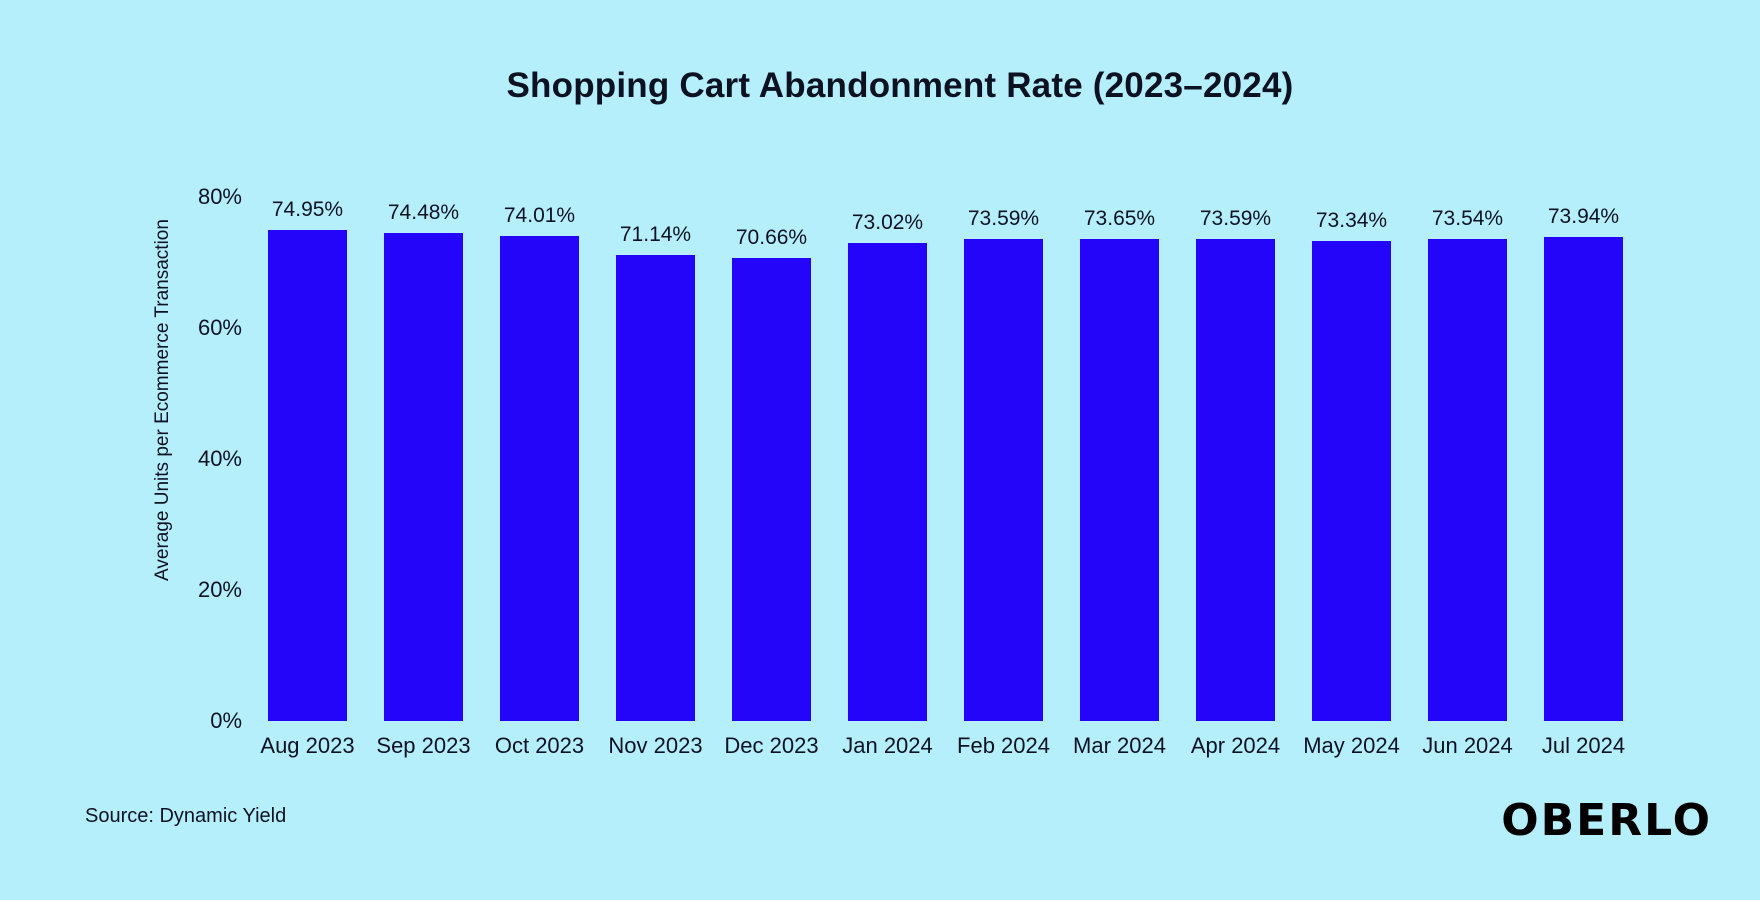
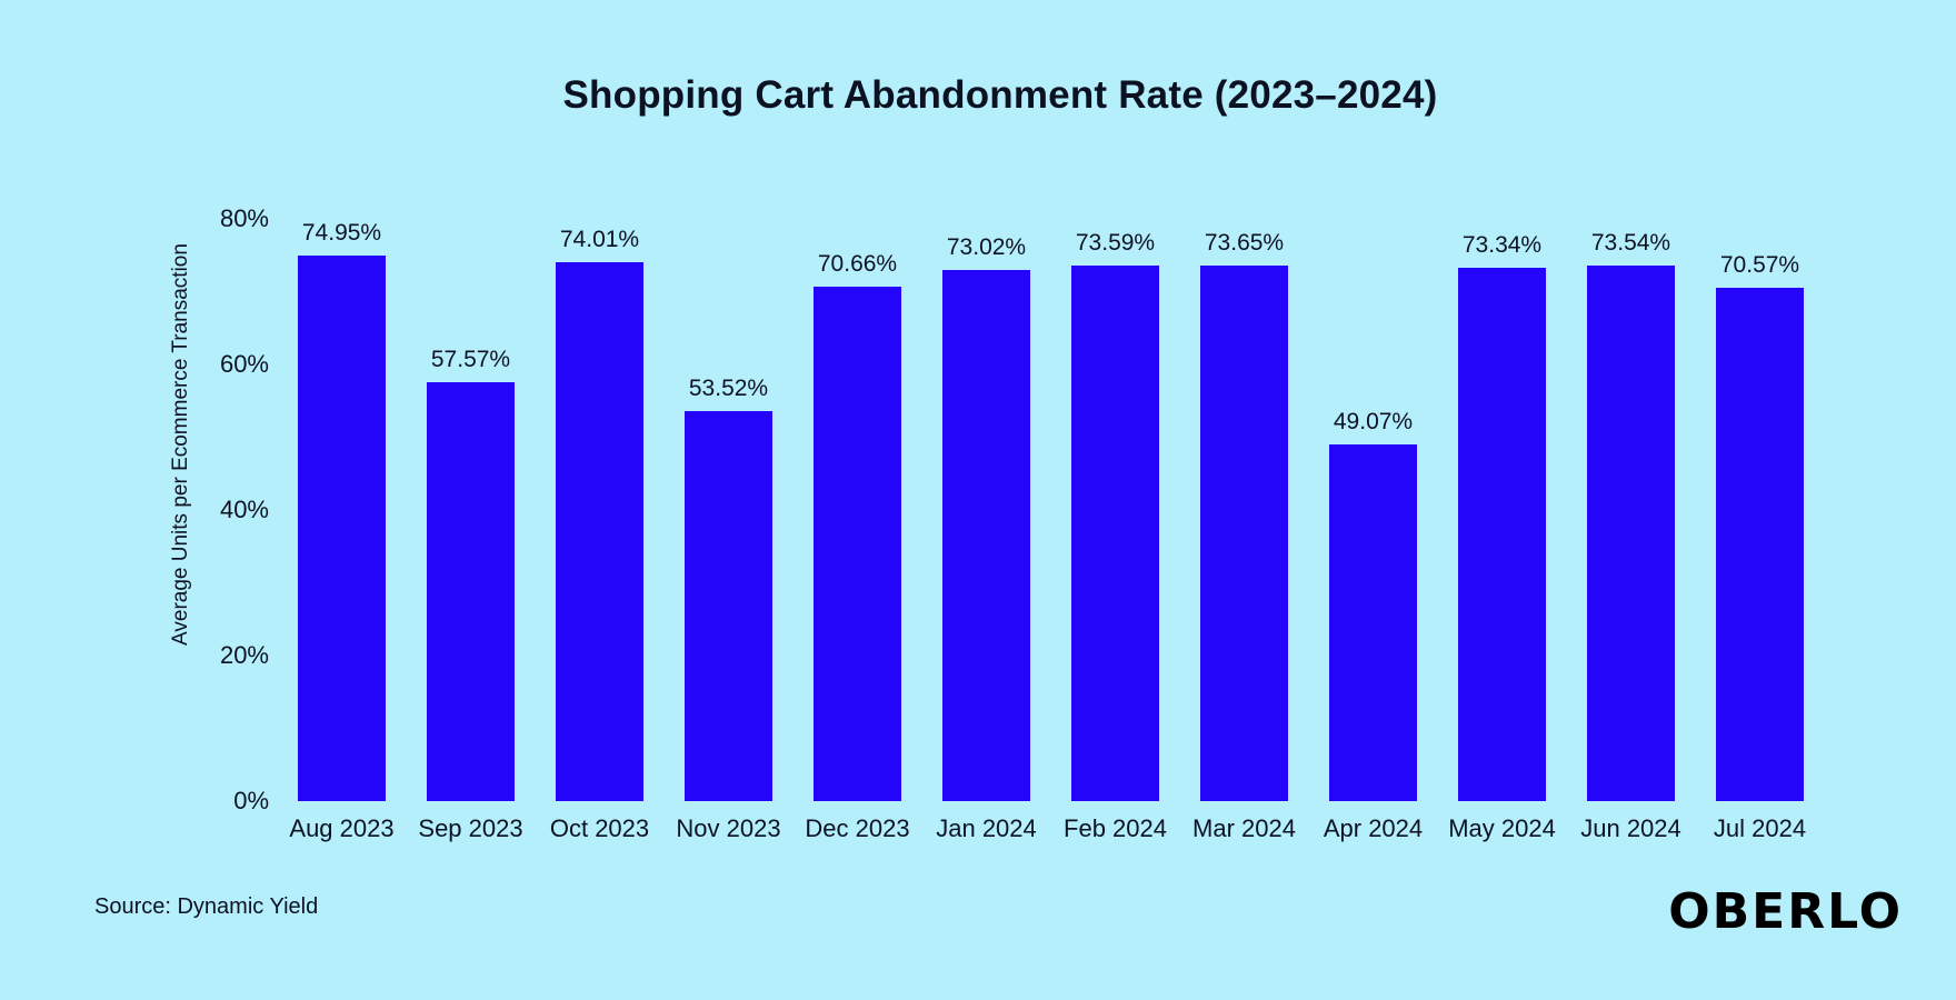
Sep 2023: 74.48% -> 57.57%
Nov 2023: 71.14% -> 53.52%
Apr 2024: 73.59% -> 49.07%
Jul 2024: 73.94% -> 70.57%
